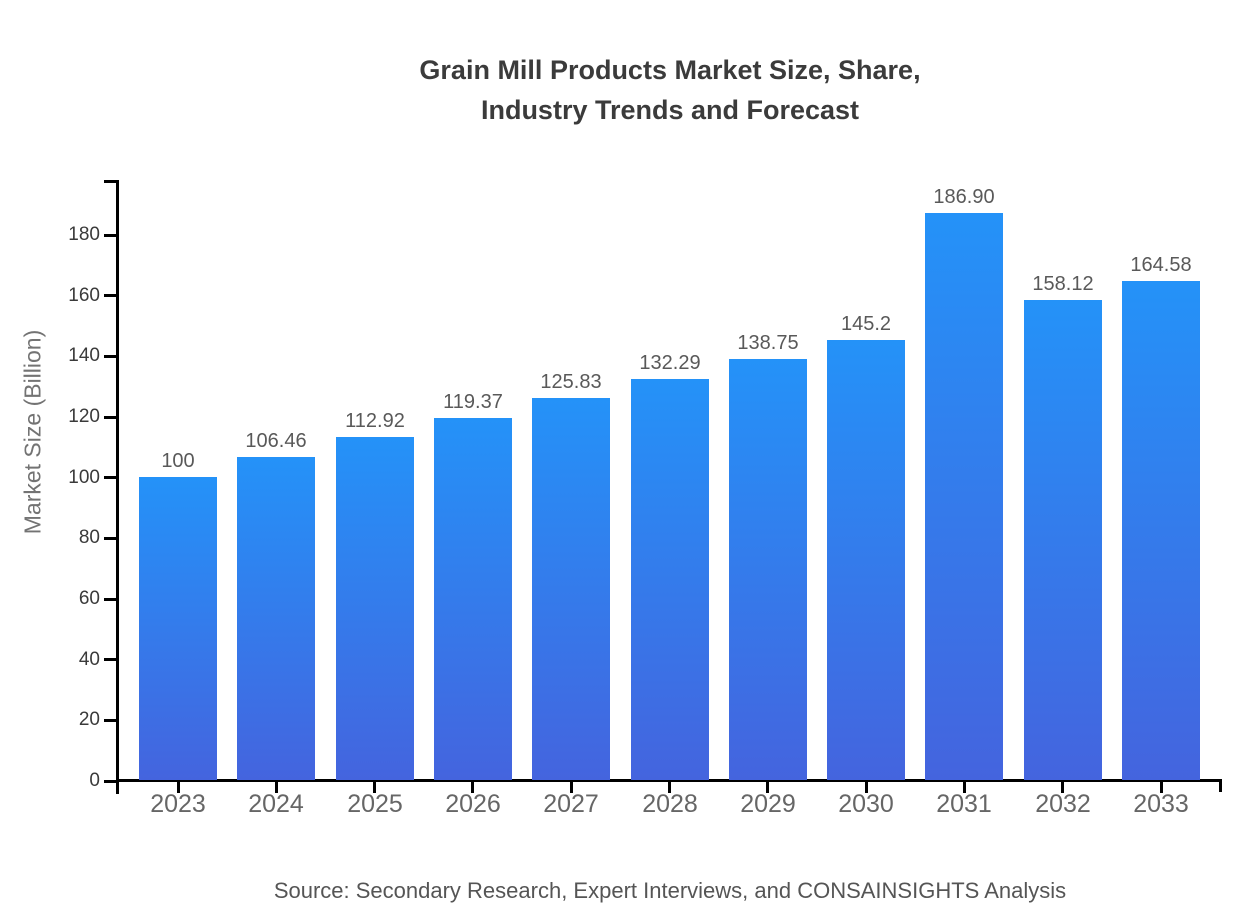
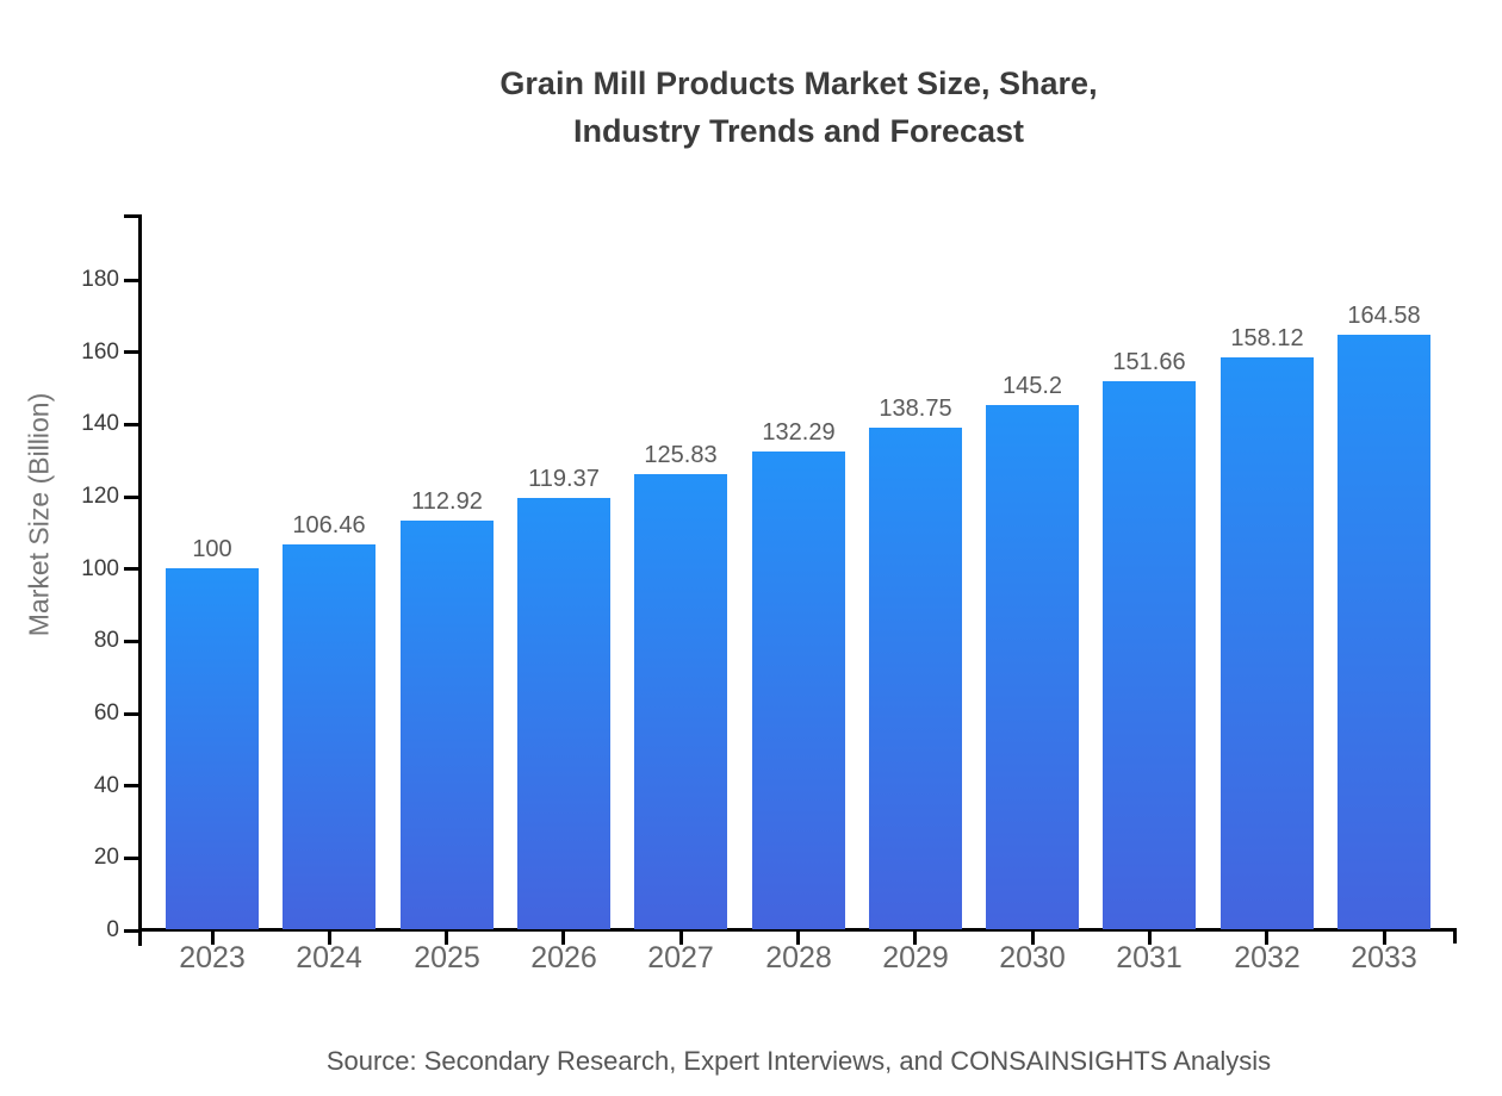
2031: 186.90 -> 151.66
